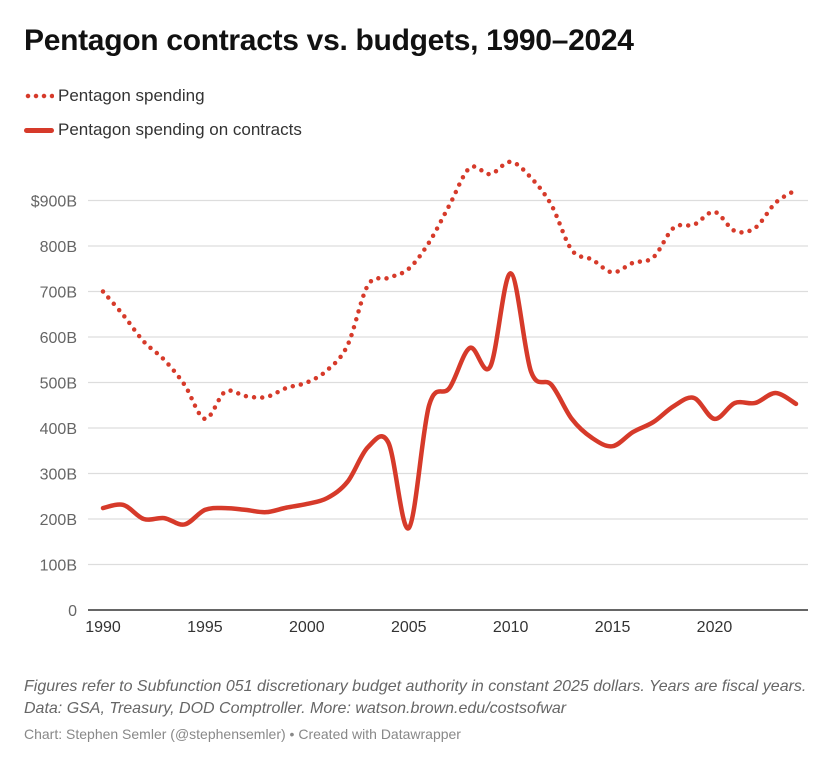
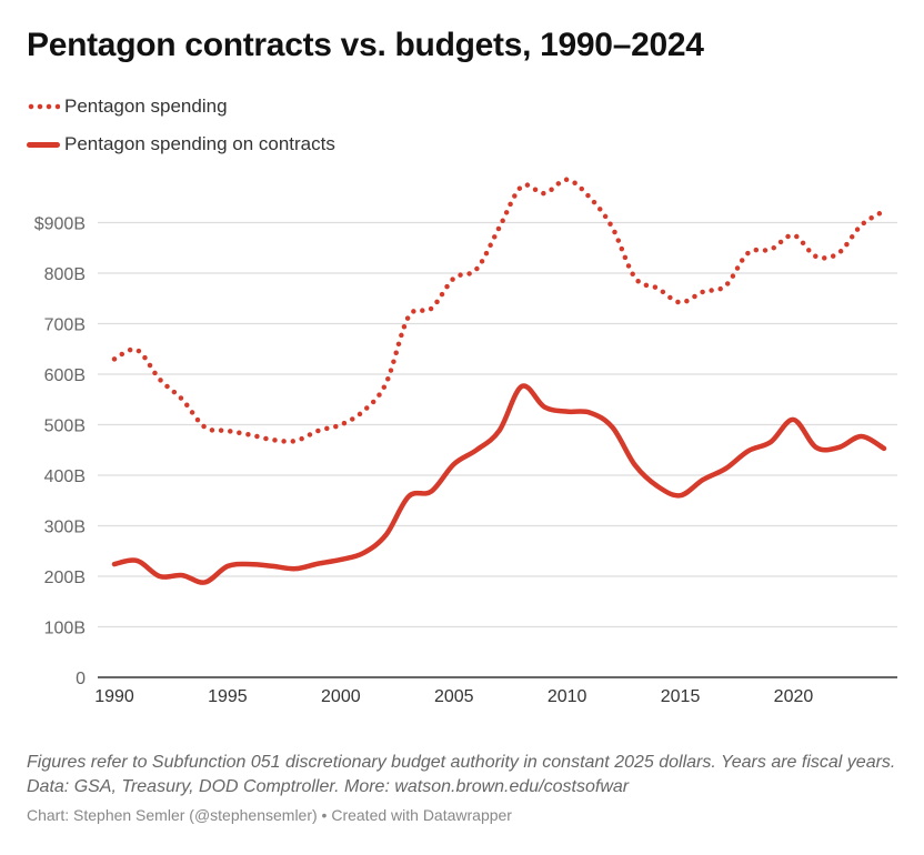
Pentagon spending/1990: $700B -> $630B
Pentagon spending/1995: $420B -> $490B
Pentagon spending/2005: $750B -> $790B
Pentagon spending on contracts/2005: $180B -> $420B
Pentagon spending on contracts/2010: $740B -> $530B
Pentagon spending on contracts/2020: $420B -> $510B
